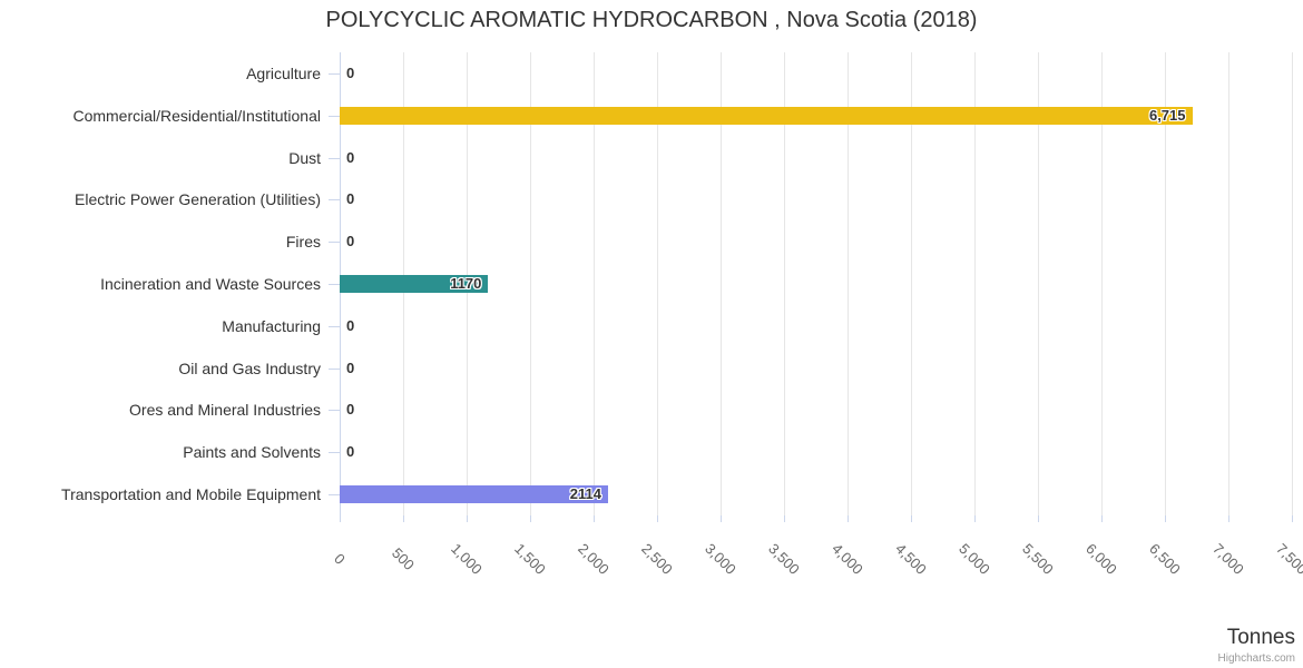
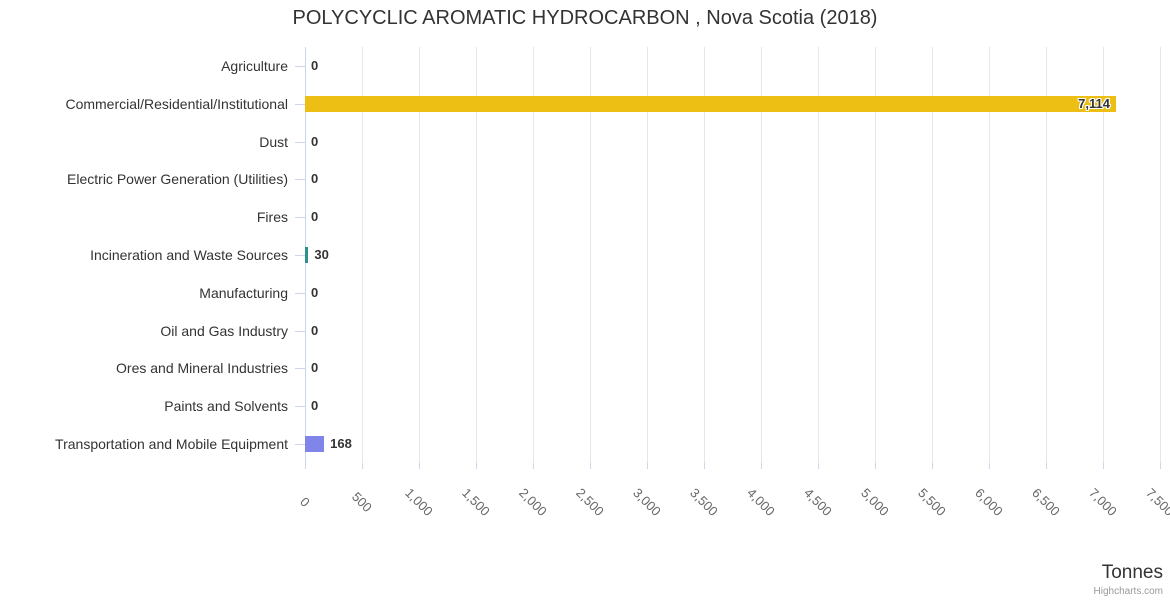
Commercial/Residential/Institutional: 6,715 -> 7,114
Incineration and Waste Sources: 1170 -> 30
Transportation and Mobile Equipment: 2114 -> 168
